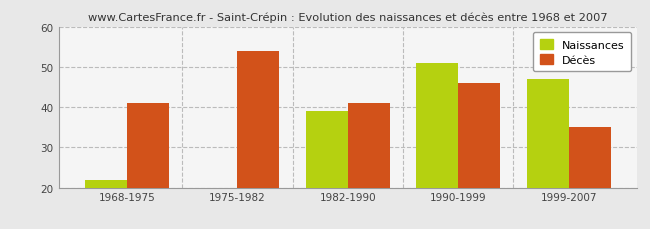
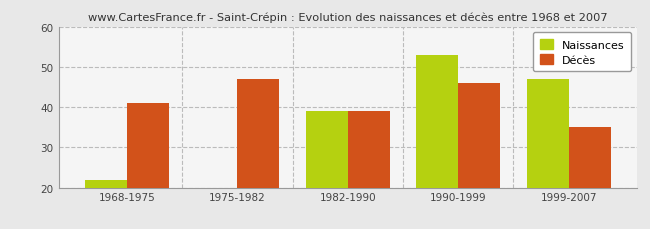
Décès/1975-1982: 54 -> 47
Décès/1982-1990: 41 -> 39
Naissances/1990-1999: 51 -> 53
